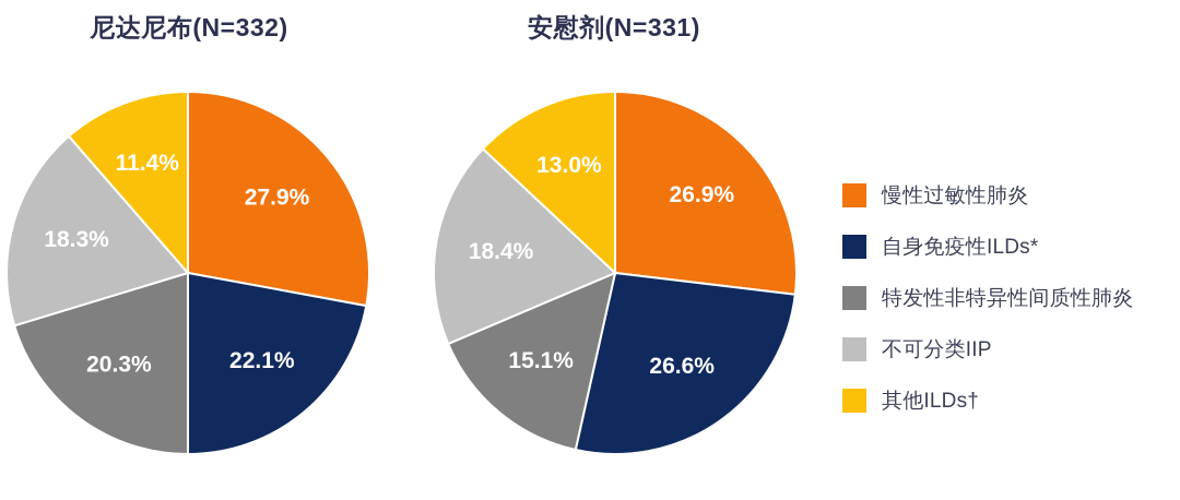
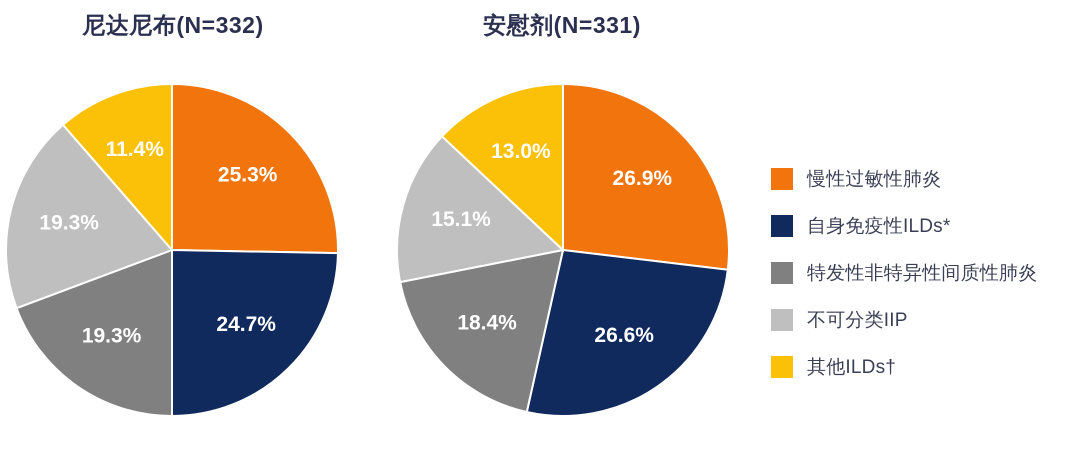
尼达尼布(N=332)/慢性过敏性肺炎: 27.9% -> 25.3%
尼达尼布(N=332)/自身免疫性ILDs*: 22.1% -> 24.7%
尼达尼布(N=332)/特发性非特异性间质性肺炎: 20.3% -> 19.3%
尼达尼布(N=332)/不可分类IIP: 18.3% -> 19.3%
安慰剂(N=331)/特发性非特异性间质性肺炎: 15.1% -> 18.4%
安慰剂(N=331)/不可分类IIP: 18.4% -> 15.1%
